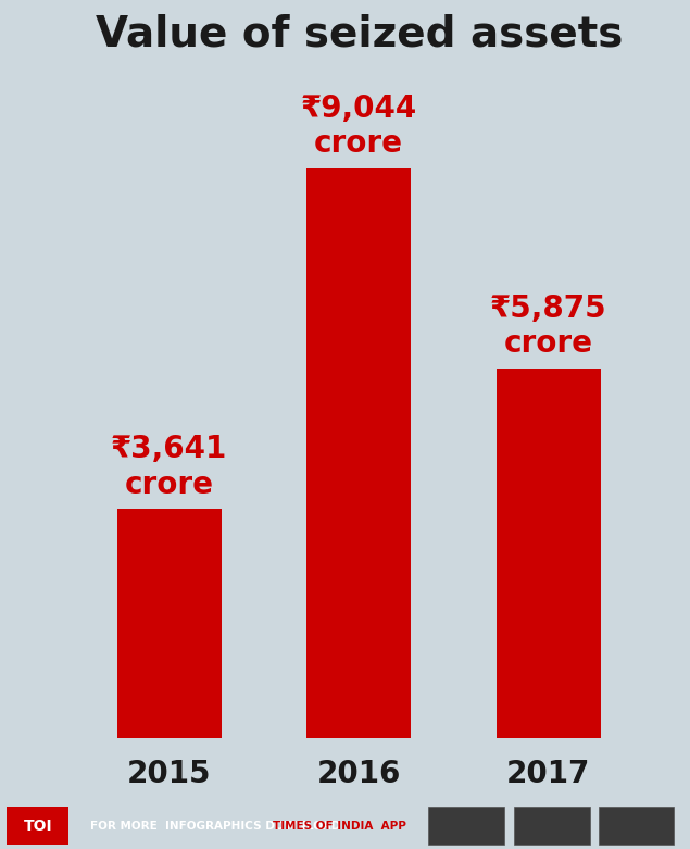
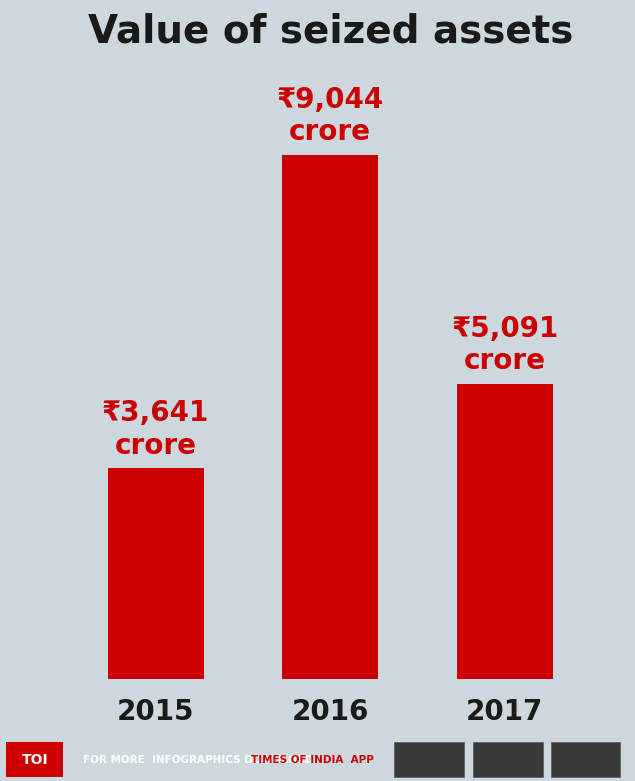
2017: ₹5,875 -> ₹5,091
